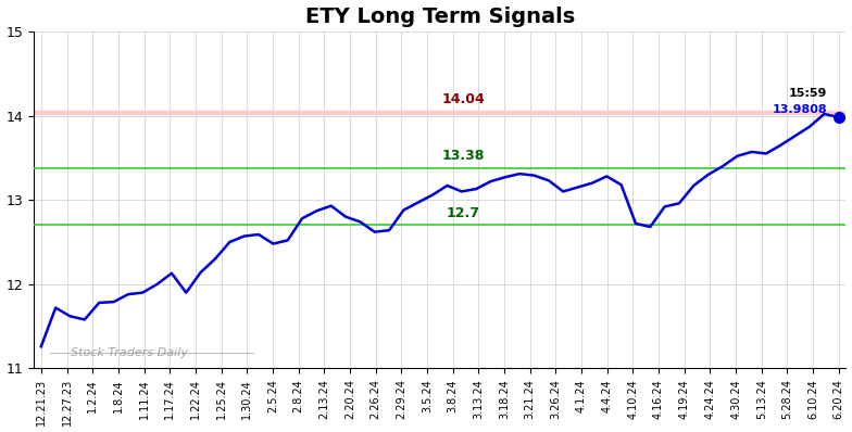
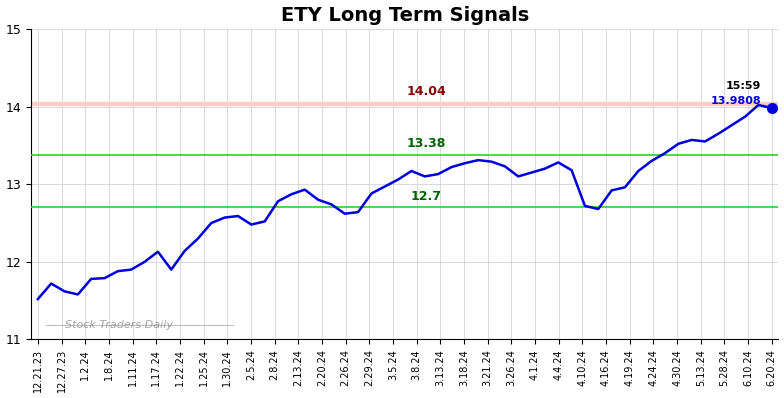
12.21.23: 11.26 -> 11.52
